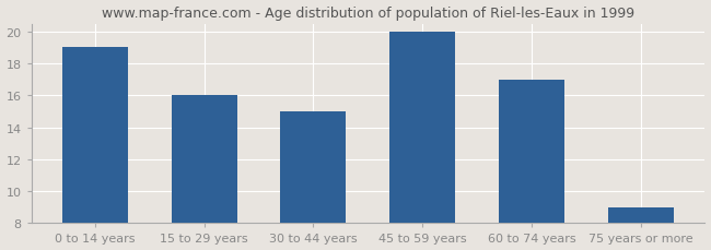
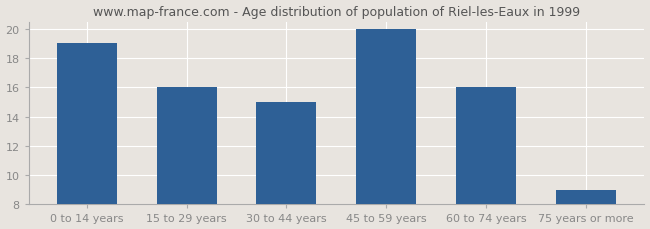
60 to 74 years: 17 -> 16
